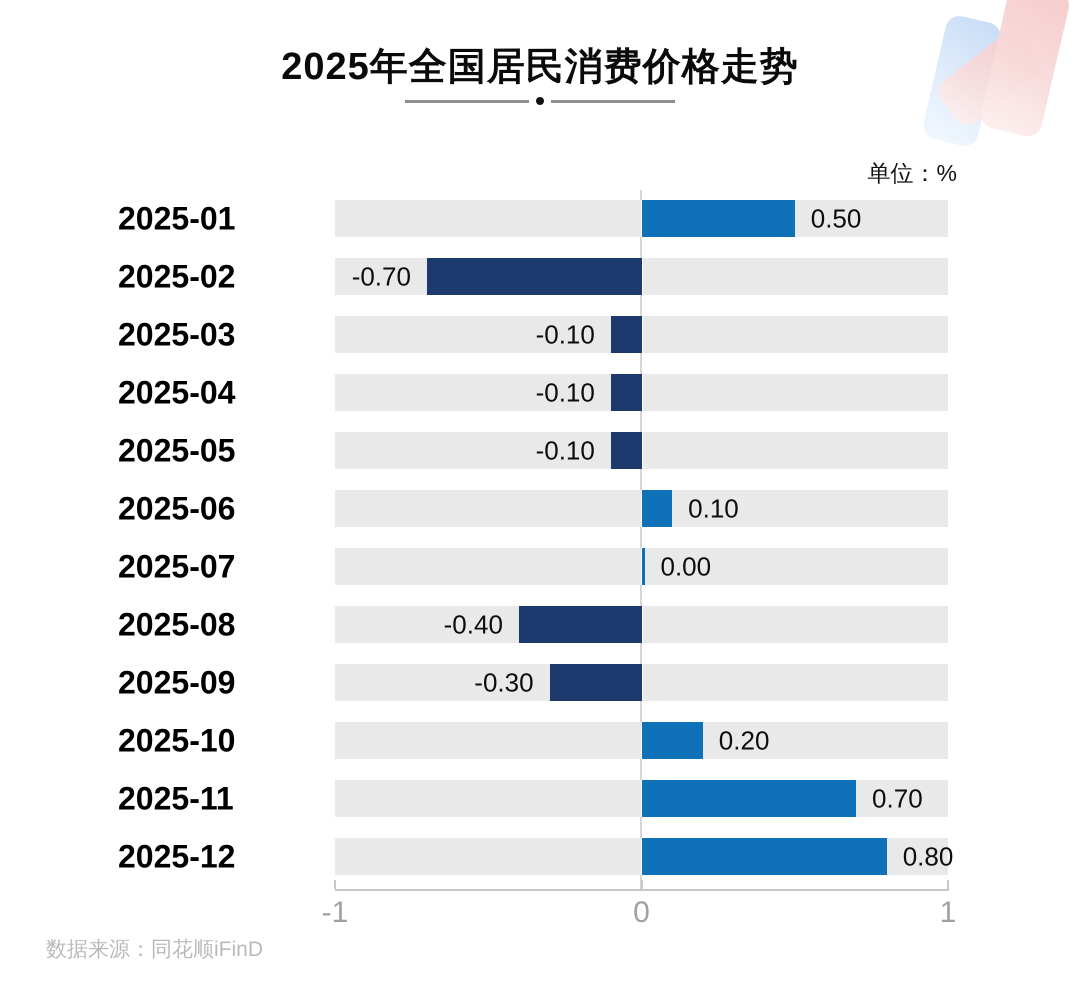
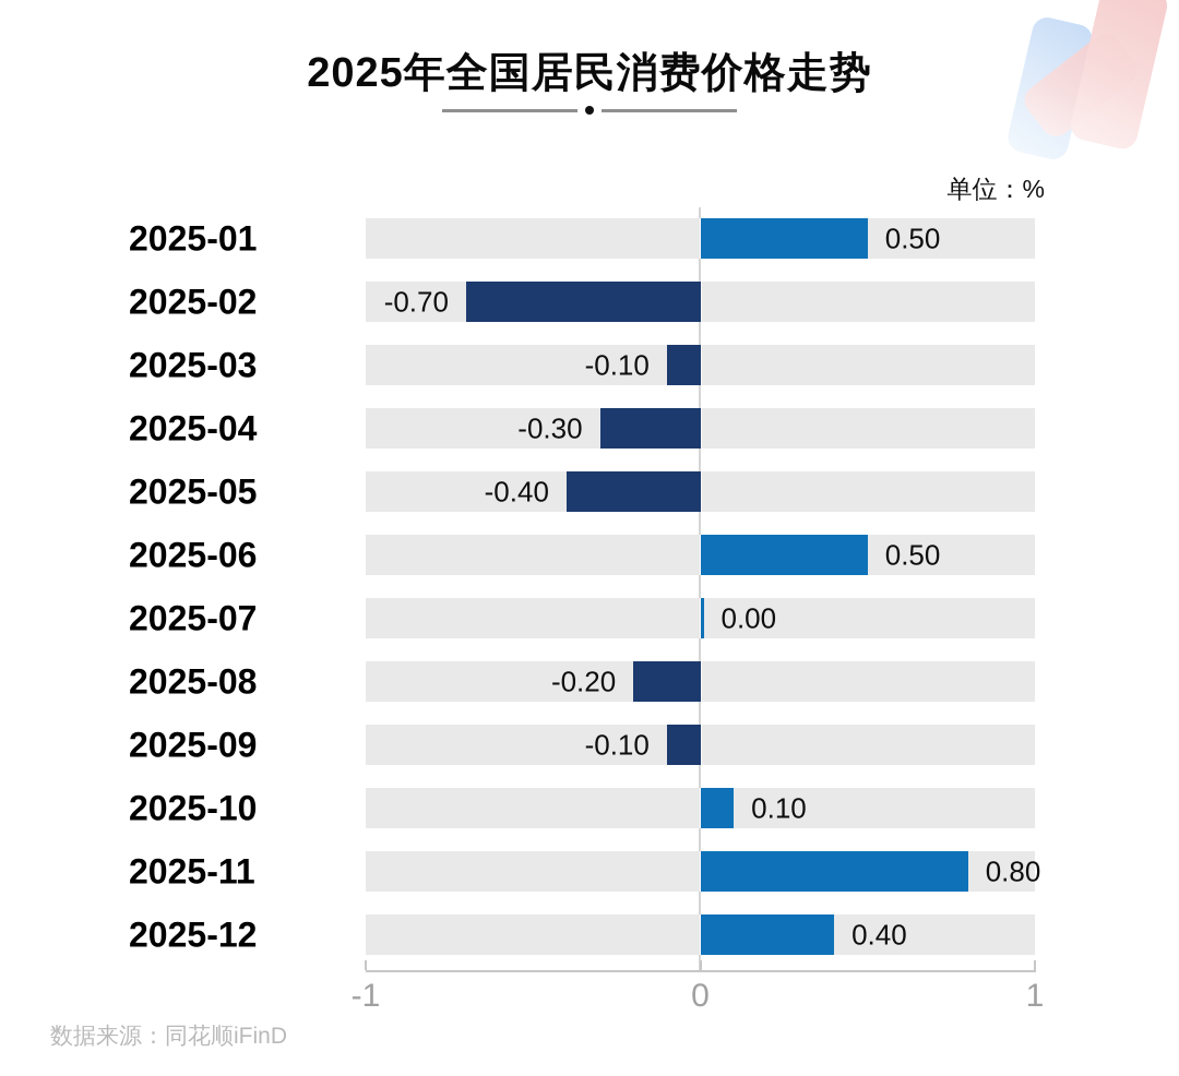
2025-04: -0.10 -> -0.30
2025-05: -0.10 -> -0.40
2025-06: 0.10 -> 0.50
2025-08: -0.40 -> -0.20
2025-09: -0.30 -> -0.10
2025-10: 0.20 -> 0.10
2025-11: 0.70 -> 0.80
2025-12: 0.80 -> 0.40
